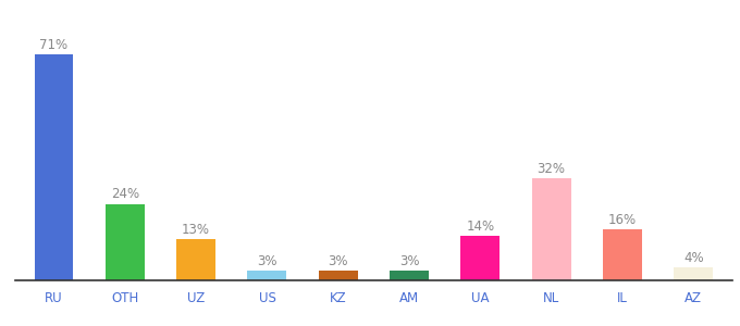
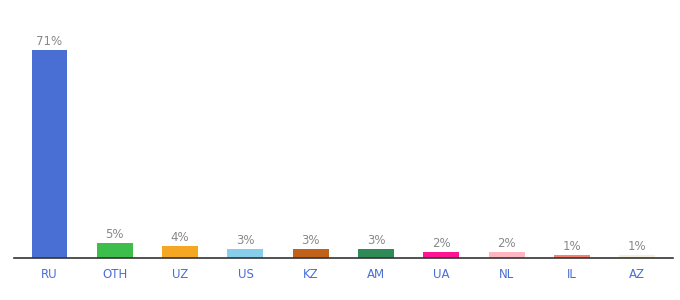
OTH: 24% -> 5%
UZ: 13% -> 4%
UA: 14% -> 2%
NL: 32% -> 2%
IL: 16% -> 1%
AZ: 4% -> 1%
